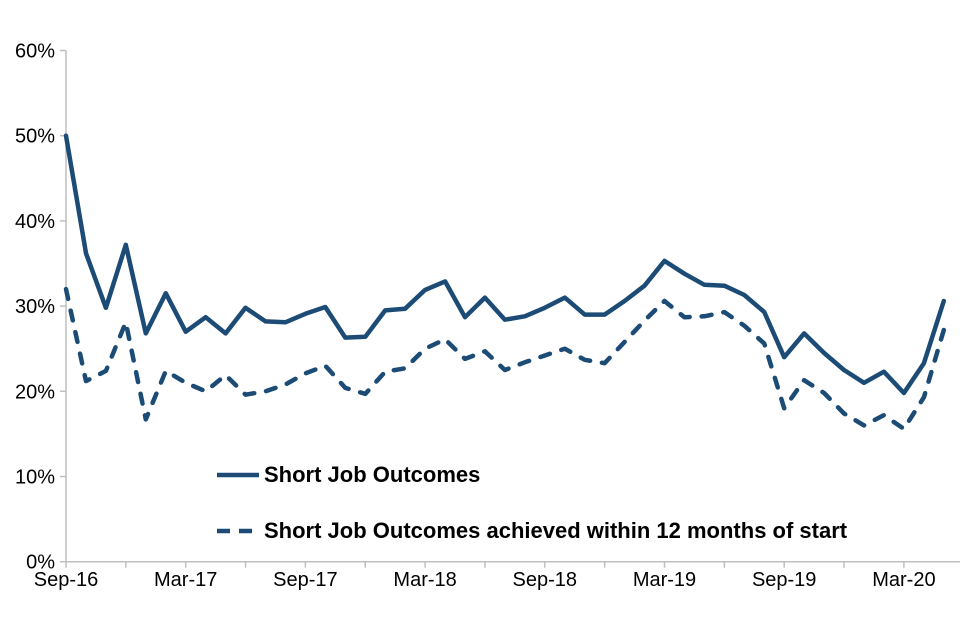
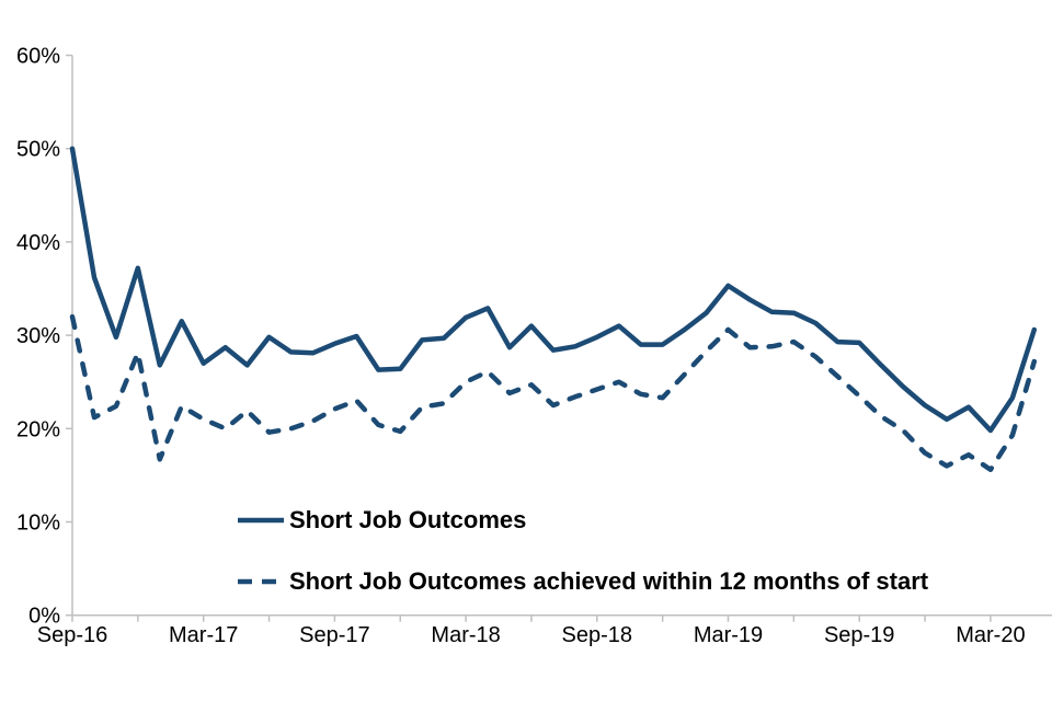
Short Job Outcomes/Sep-19: 24% -> 29%
Short Job Outcomes achieved within 12 months of start/Sep-19: 18% -> 24%
